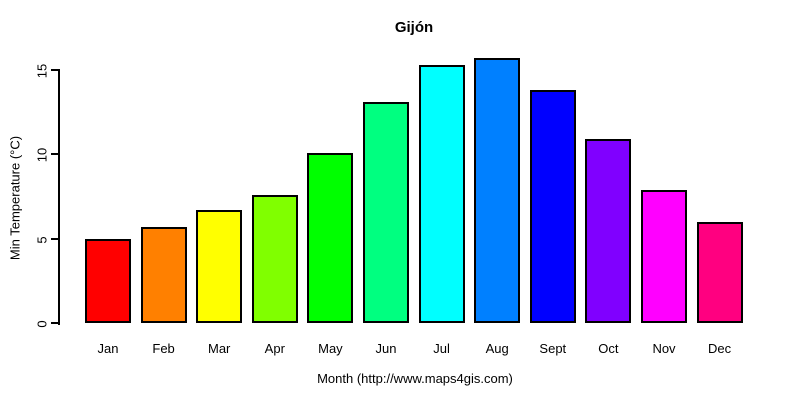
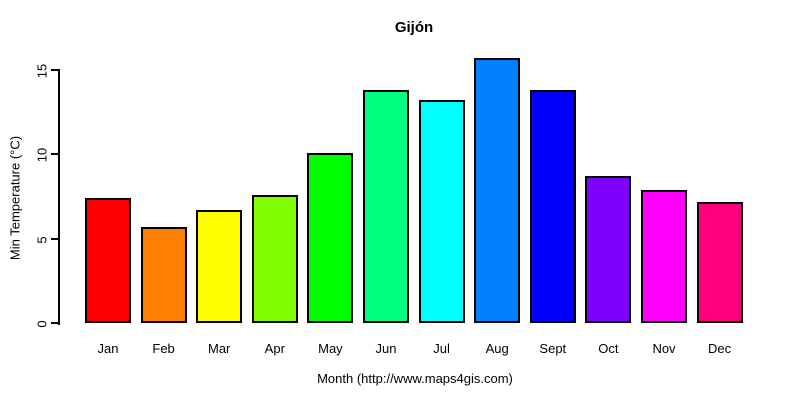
Jan: 5.0 -> 7.4
Jun: 13.1 -> 13.8
Jul: 15.3 -> 13.2
Oct: 10.9 -> 8.7
Dec: 6.0 -> 7.2
